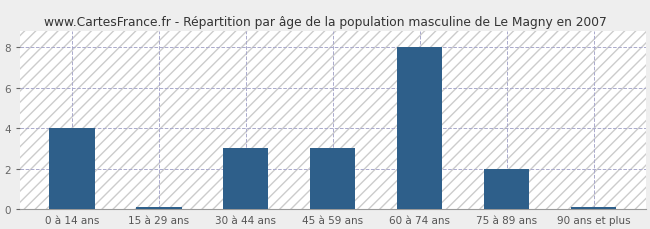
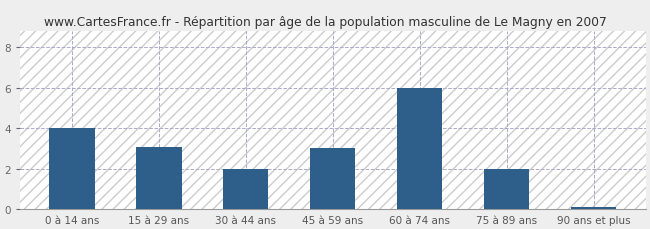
15 à 29 ans: 0.12 -> 3.05
30 à 44 ans: 3.00 -> 2.00
60 à 74 ans: 8.00 -> 6.00
